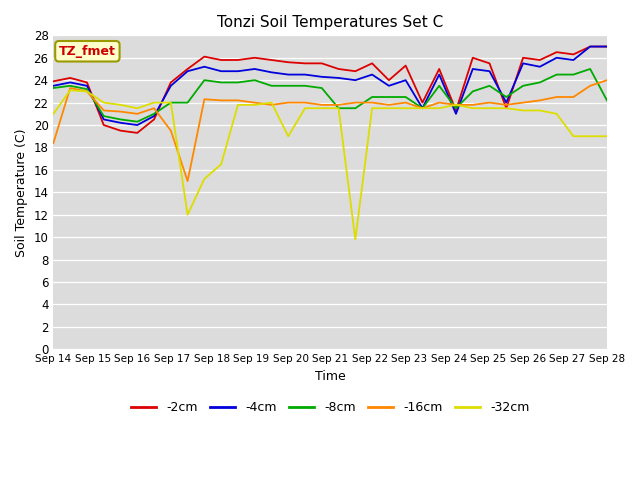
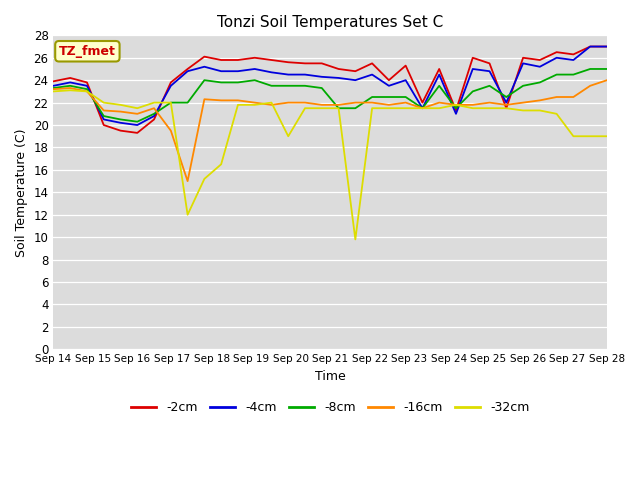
-16cm/Sep 14: 18.4 -> 23.2
-32cm/Sep 14: 21.0 -> 23.0
-8cm/Sep 28: 22.2 -> 25.0
